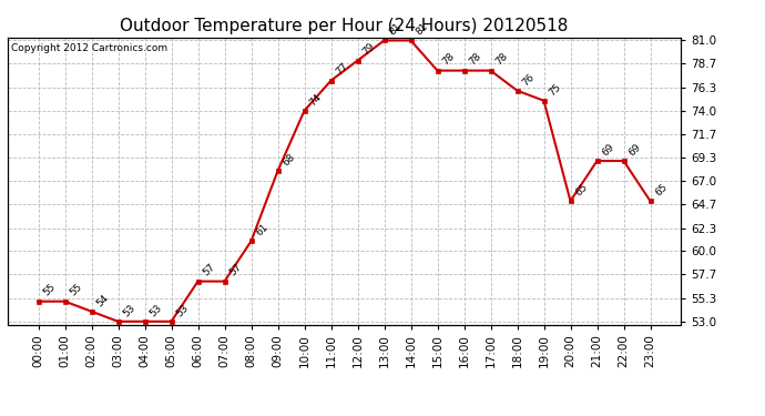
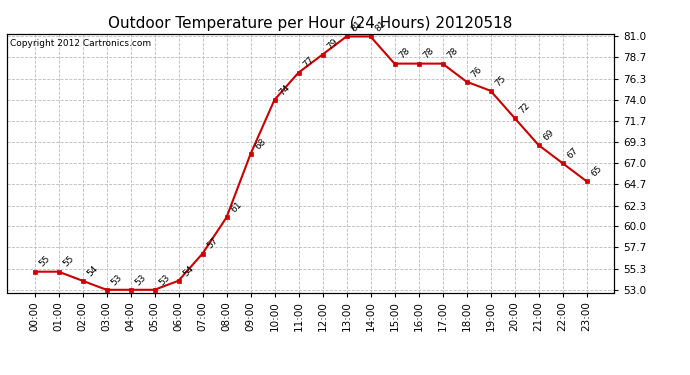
06:00: 57 -> 54
20:00: 65 -> 72
22:00: 69 -> 67
